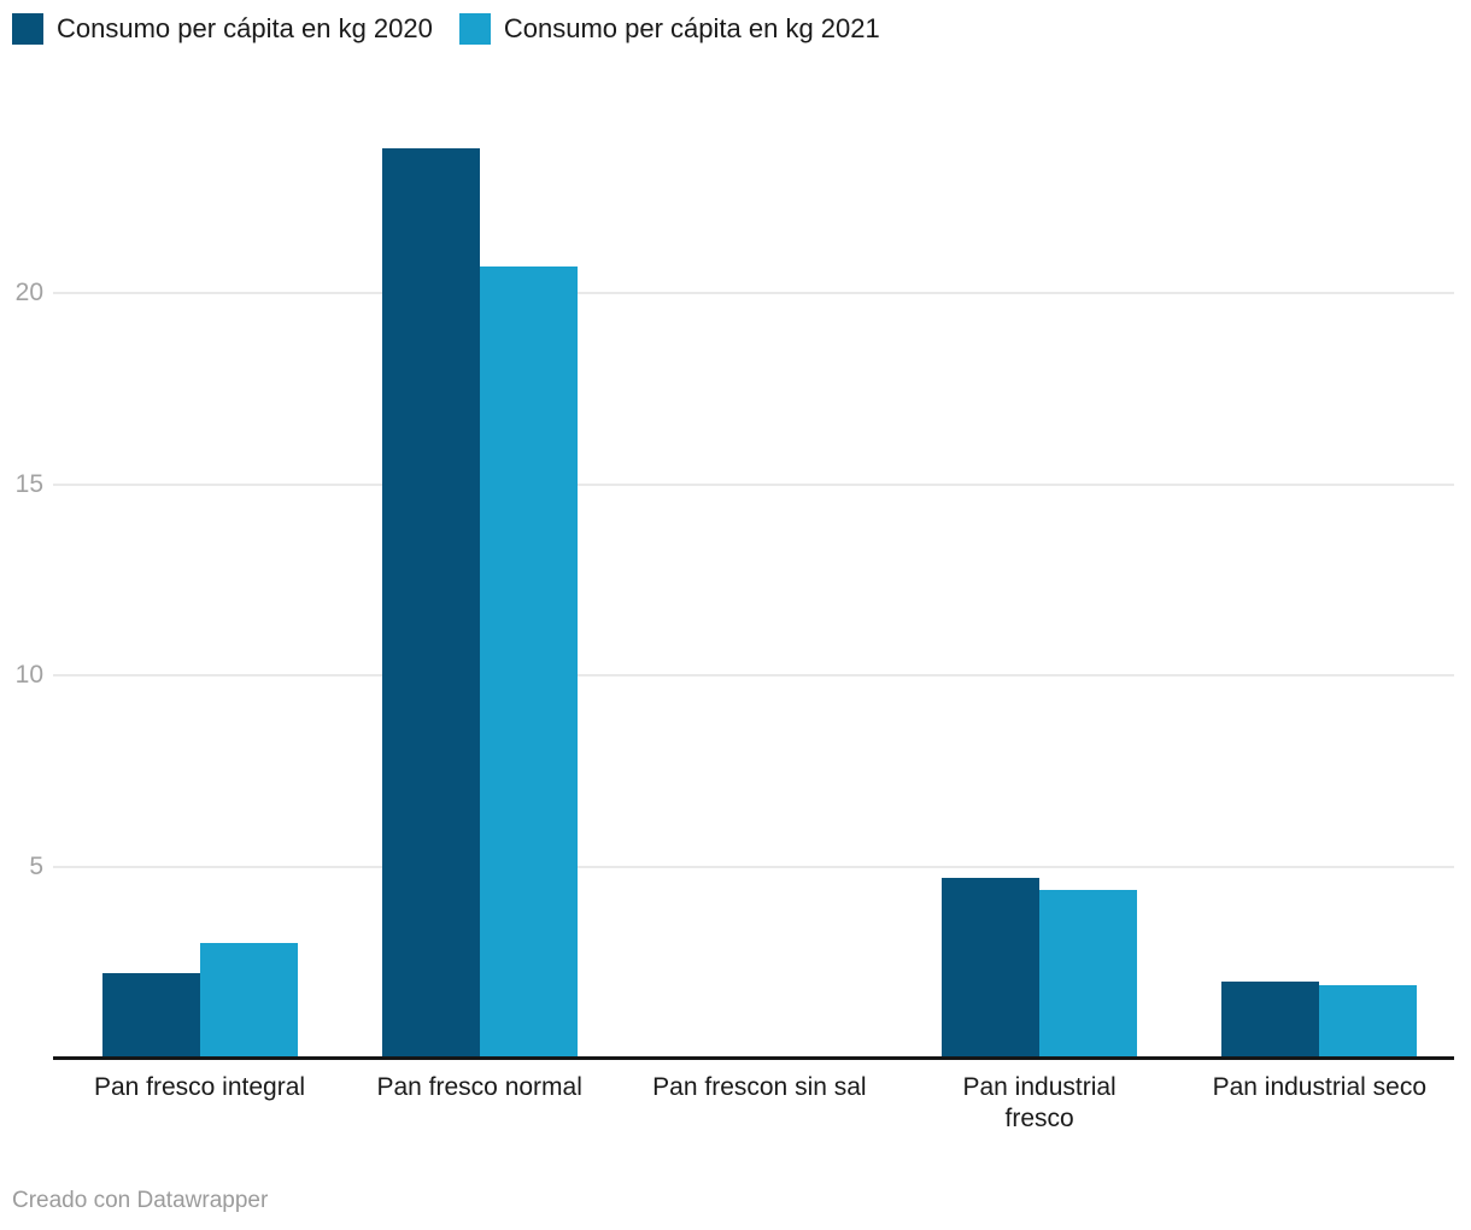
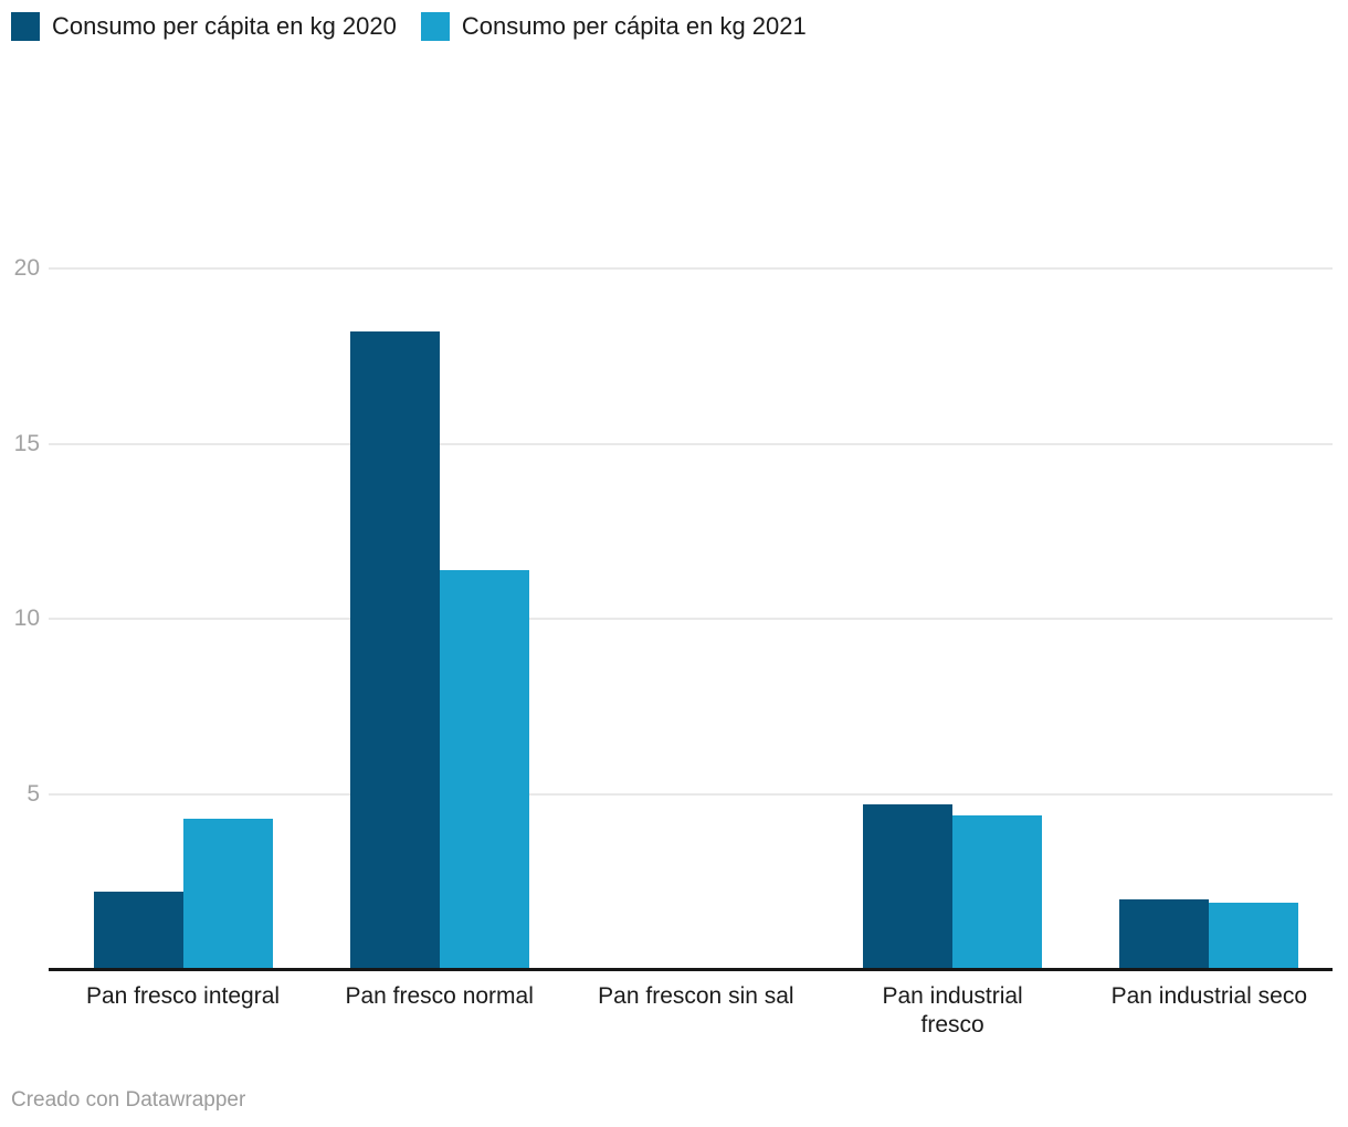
Consumo per cápita en kg 2021/Pan fresco integral: 3.0 -> 4.3
Consumo per cápita en kg 2020/Pan fresco normal: 23.8 -> 18.2
Consumo per cápita en kg 2021/Pan fresco normal: 20.7 -> 11.4
